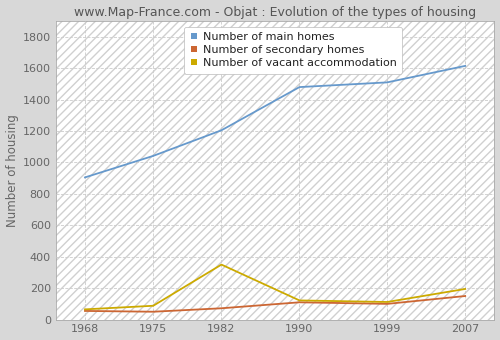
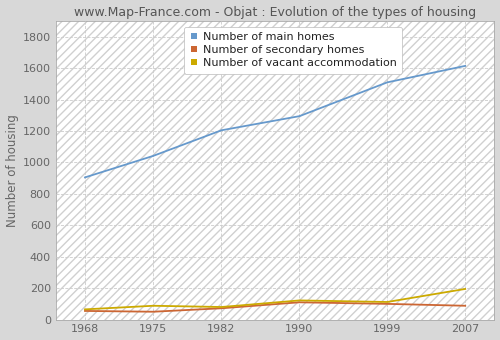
Number of vacant accommodation/1982: 350 -> 80
Number of main homes/1990: 1480 -> 1300
Number of secondary homes/2007: 150 -> 90
